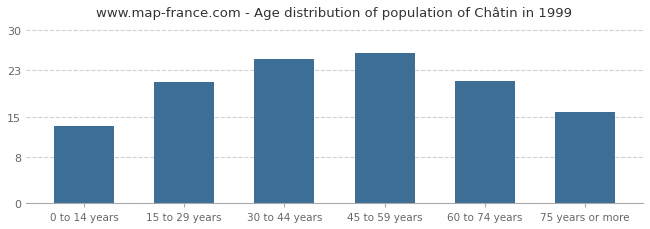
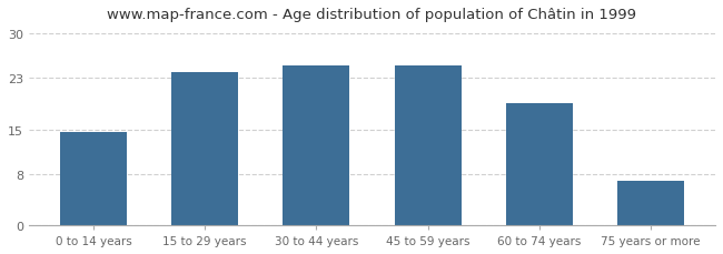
0 to 14 years: 13.4 -> 14.5
15 to 29 years: 21.0 -> 24.0
45 to 59 years: 26.0 -> 25.0
60 to 74 years: 21.2 -> 19.0
75 years or more: 15.8 -> 7.0
